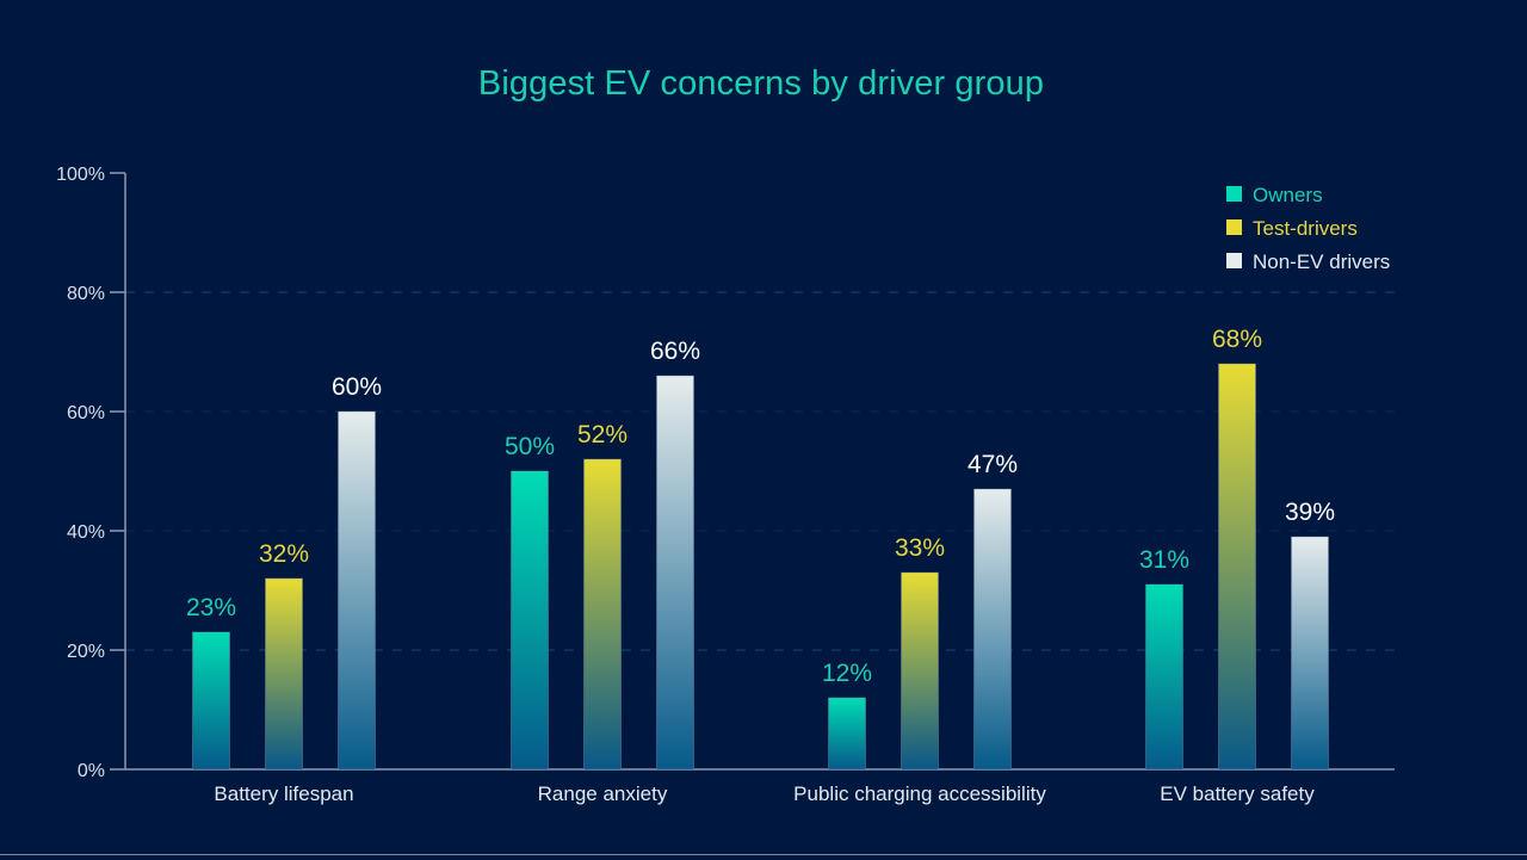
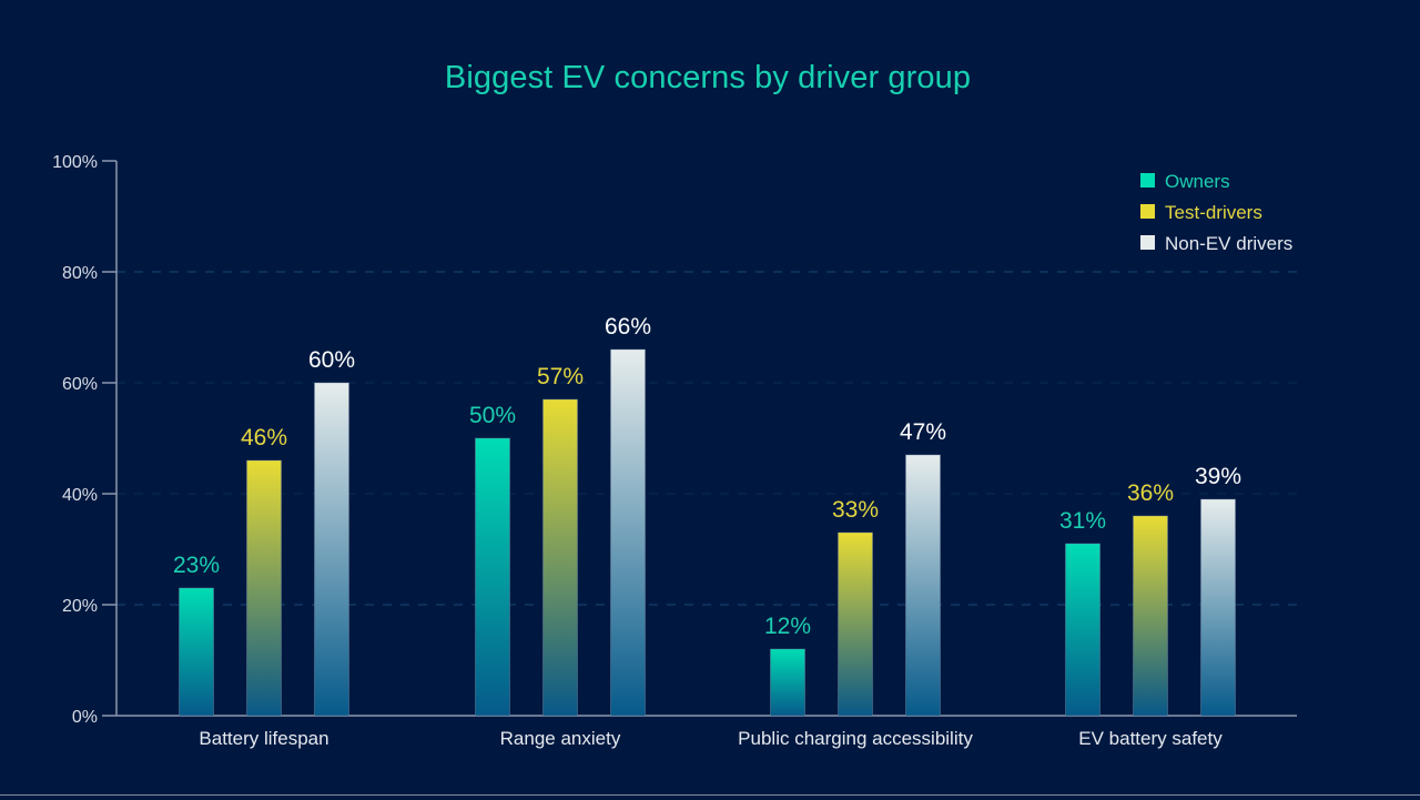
Test-drivers/Battery lifespan: 32% -> 46%
Test-drivers/Range anxiety: 52% -> 57%
Test-drivers/EV battery safety: 68% -> 36%
